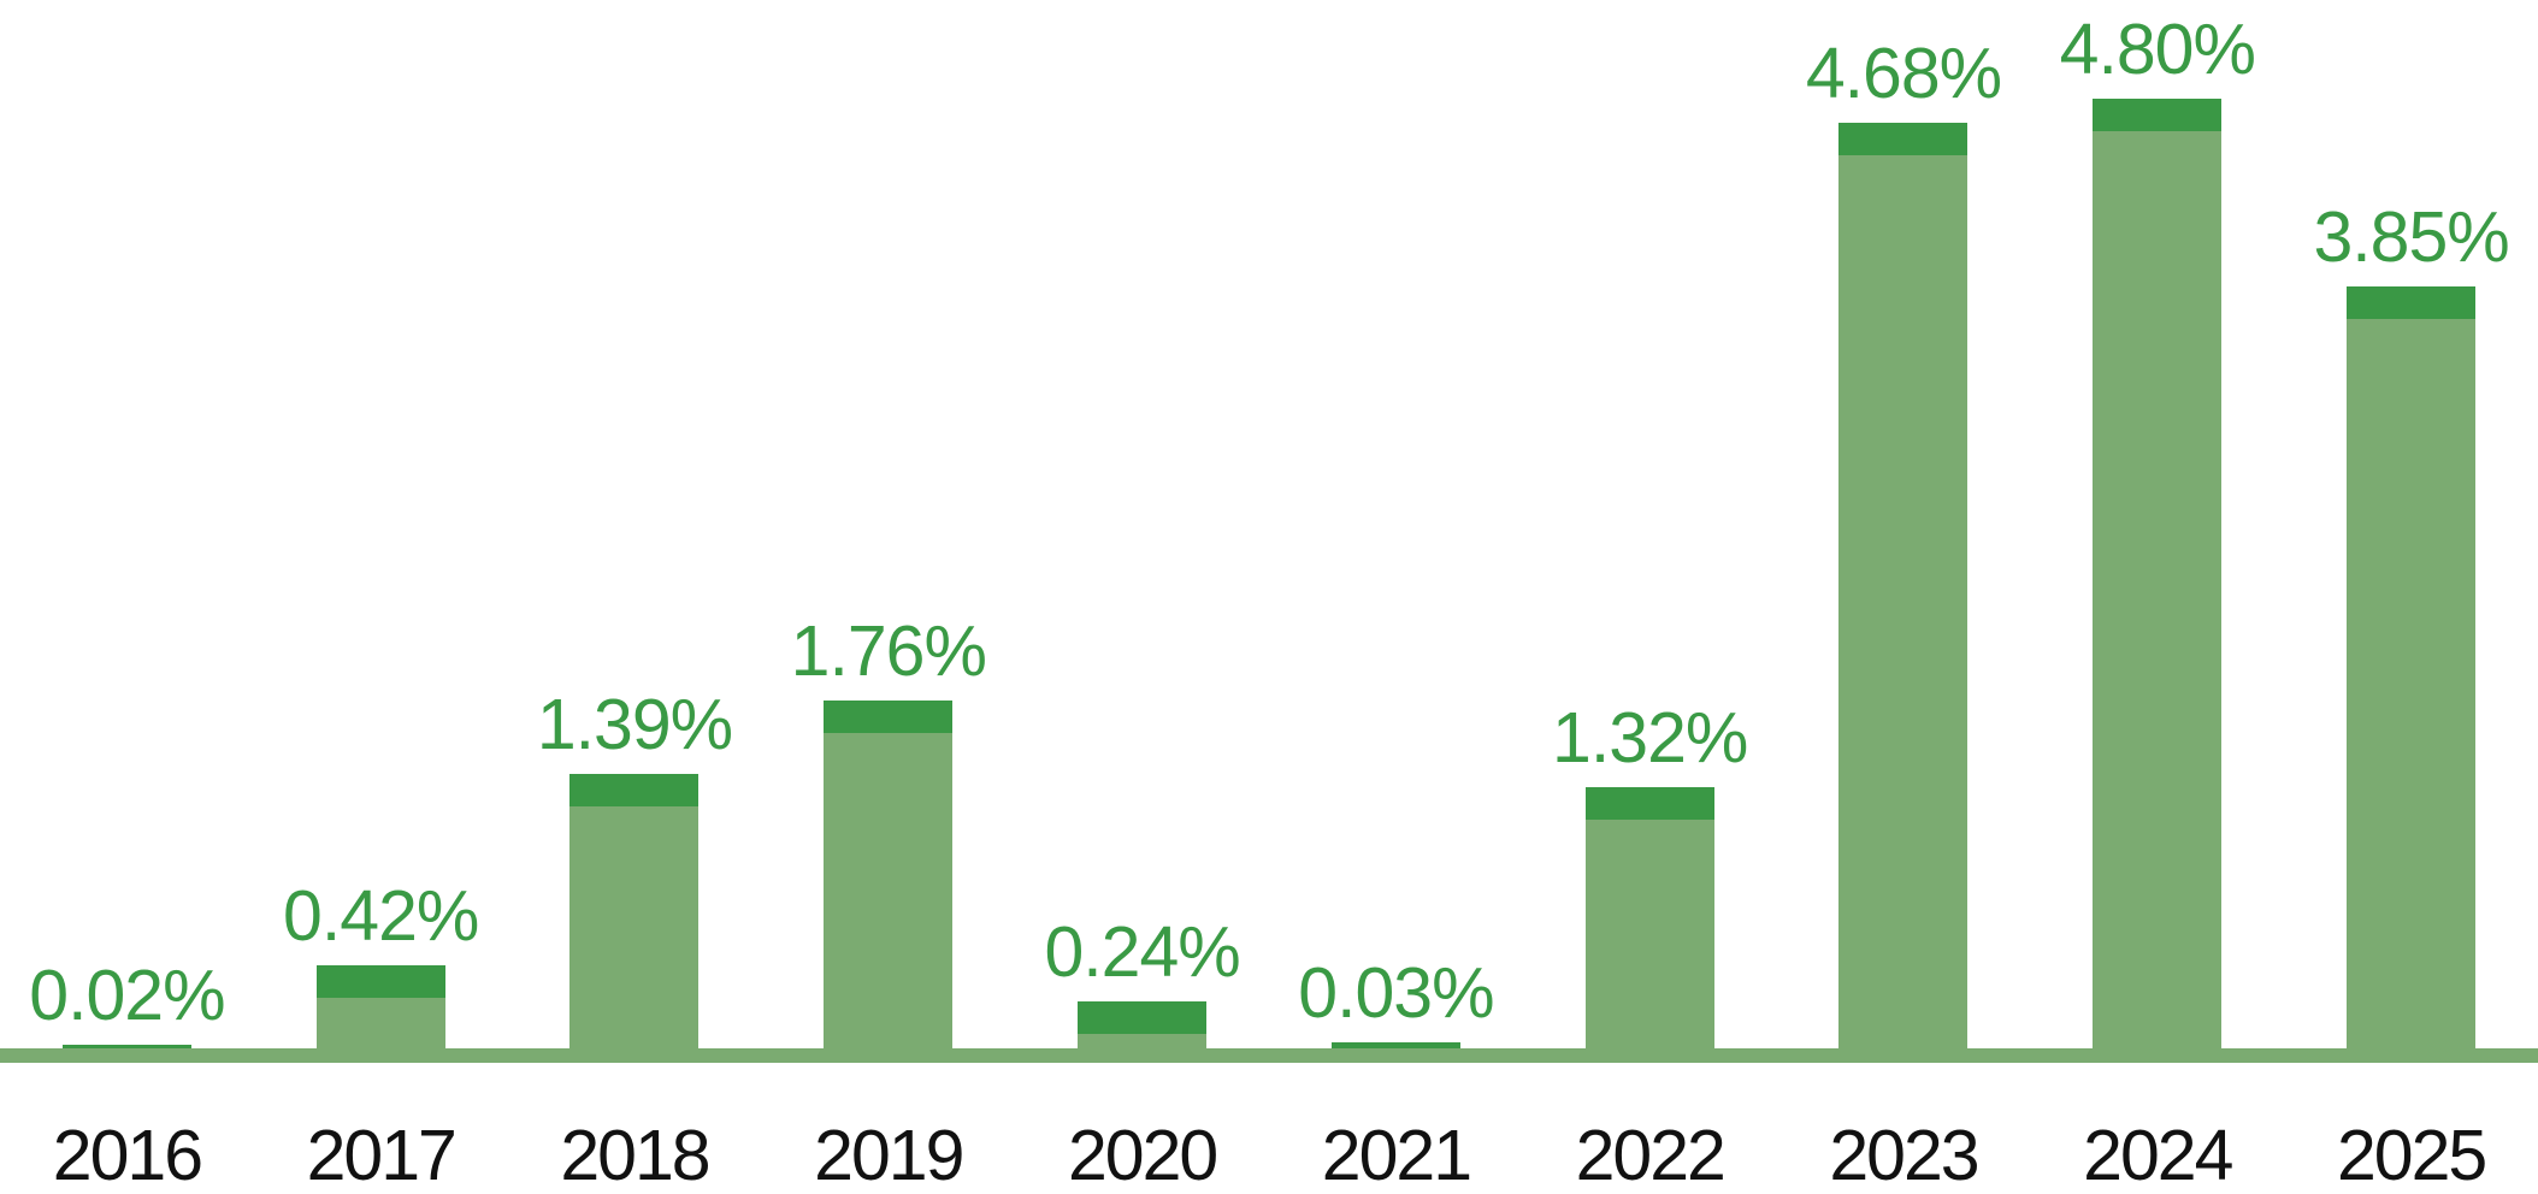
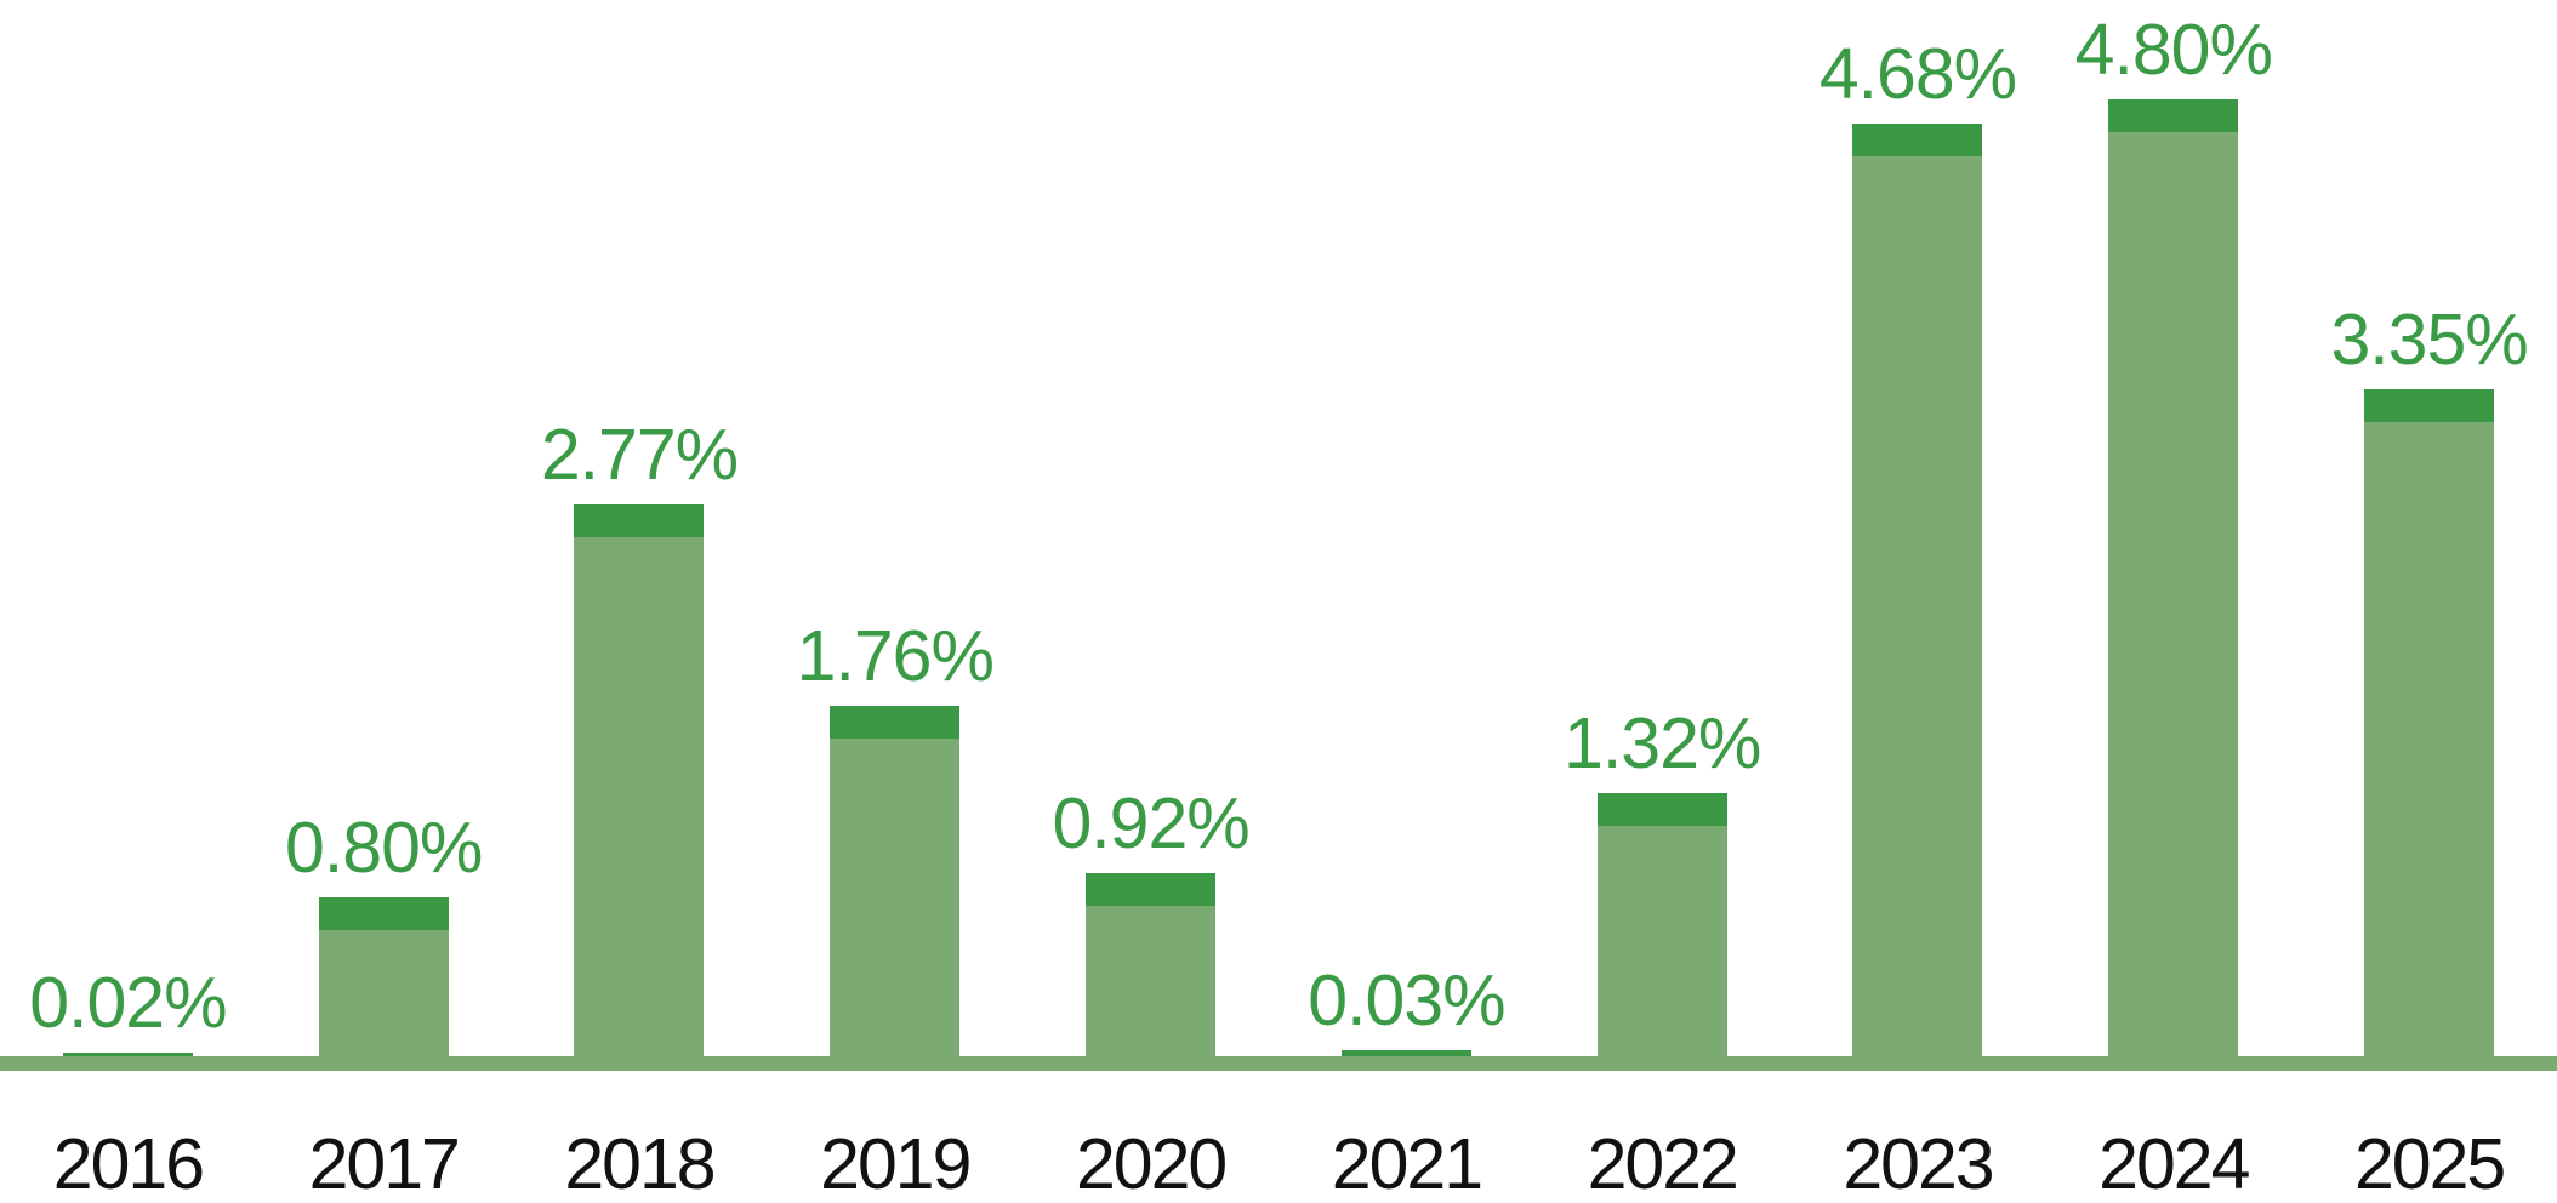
2017: 0.42% -> 0.80%
2018: 1.39% -> 2.77%
2020: 0.24% -> 0.92%
2025: 3.85% -> 3.35%
